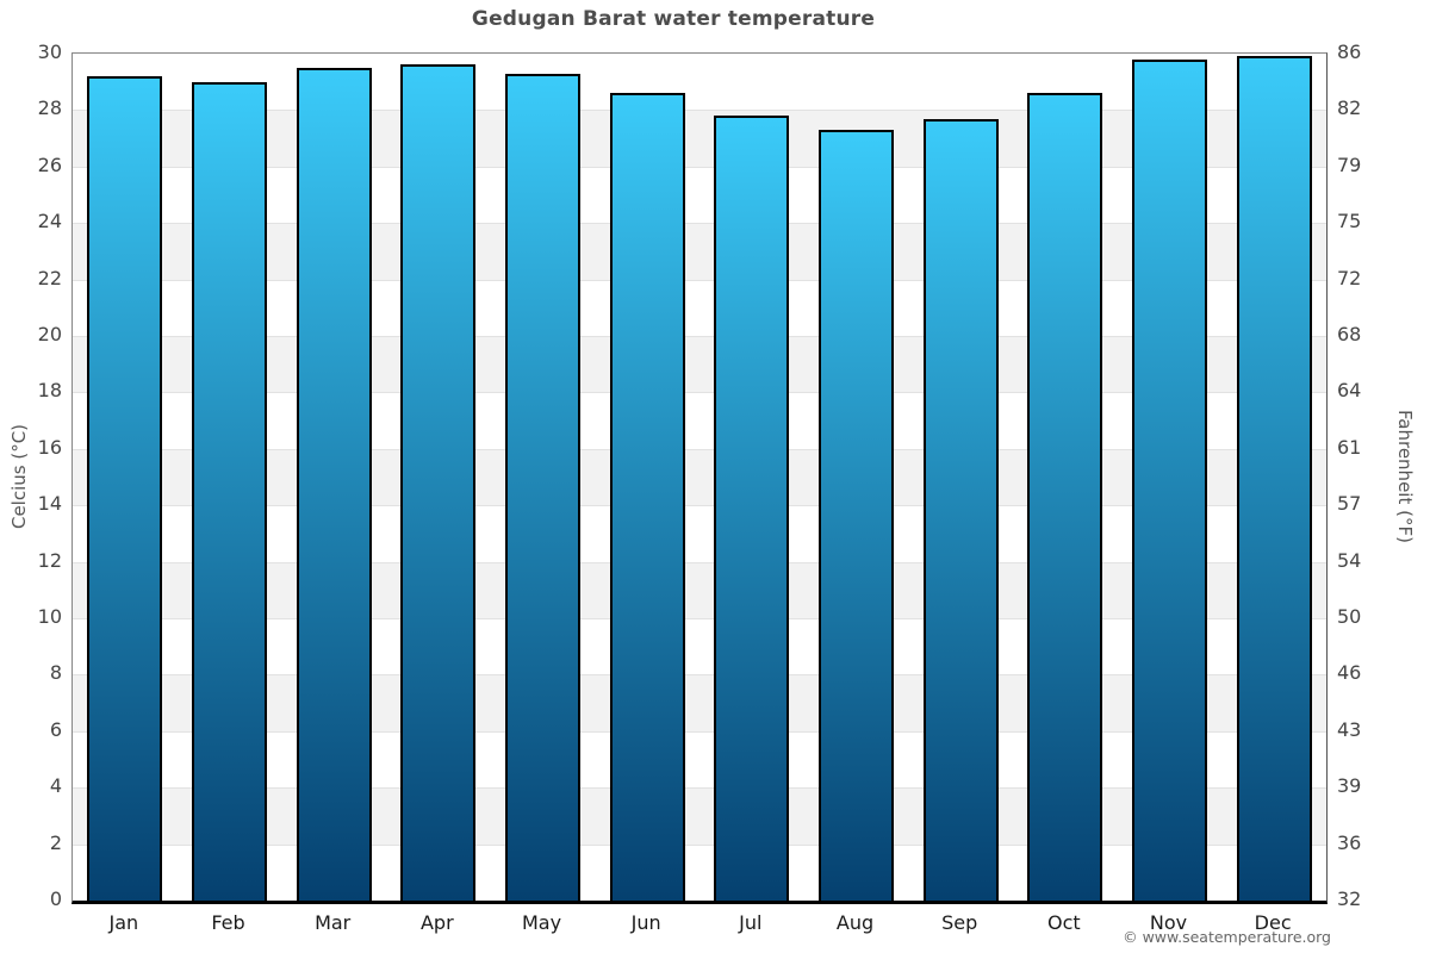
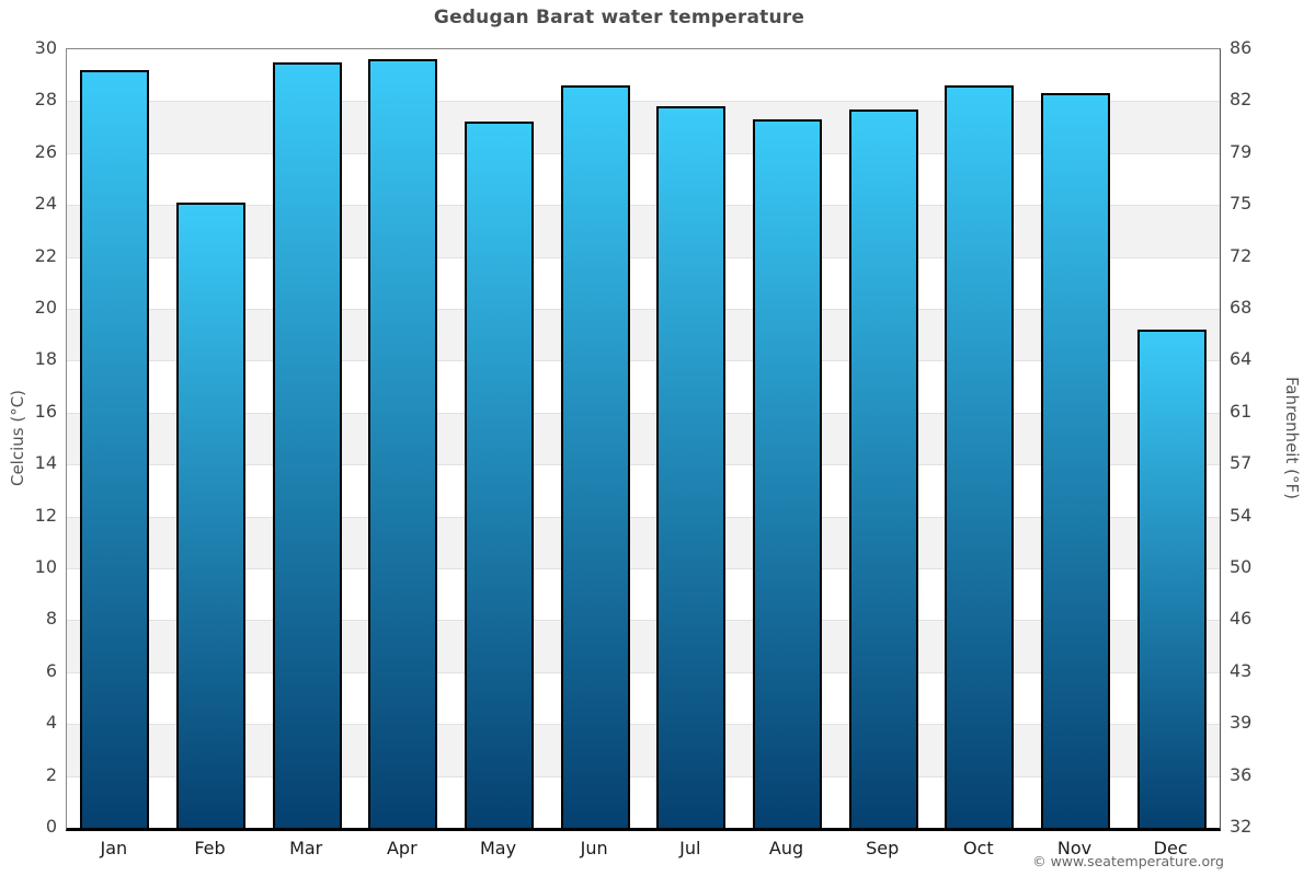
Feb: 29.0 -> 24.1
May: 29.3 -> 27.2
Nov: 29.8 -> 28.3
Dec: 29.9 -> 19.2
